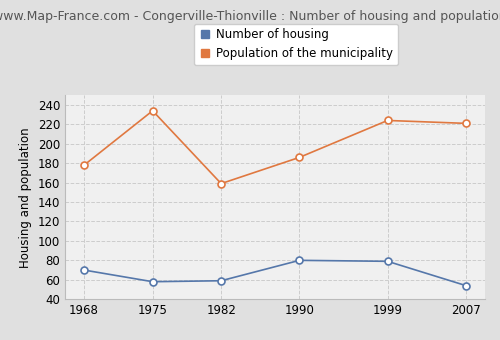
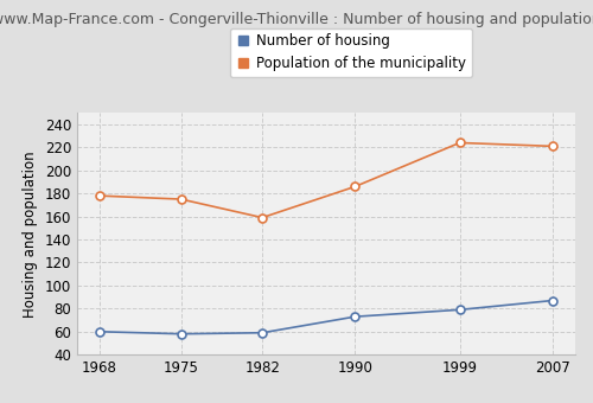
Number of housing/1968: 70 -> 60
Population of the municipality/1975: 234 -> 175
Number of housing/1990: 80 -> 73
Number of housing/2007: 54 -> 87
